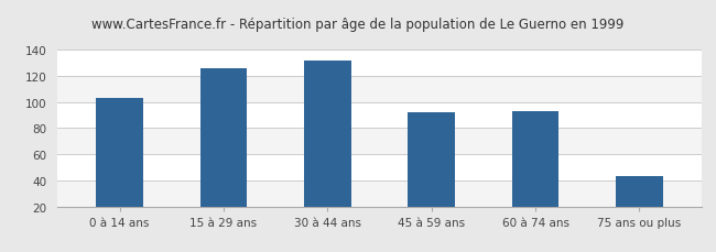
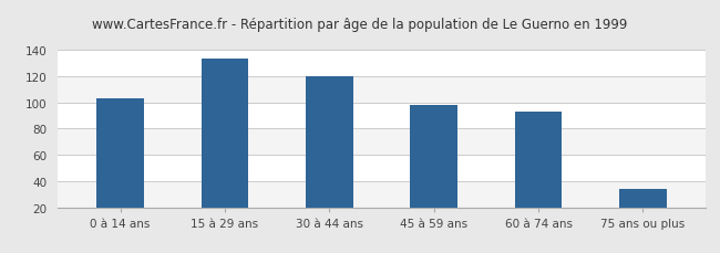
15 à 29 ans: 126 -> 133
30 à 44 ans: 132 -> 120
45 à 59 ans: 92 -> 98
75 ans ou plus: 43 -> 34
